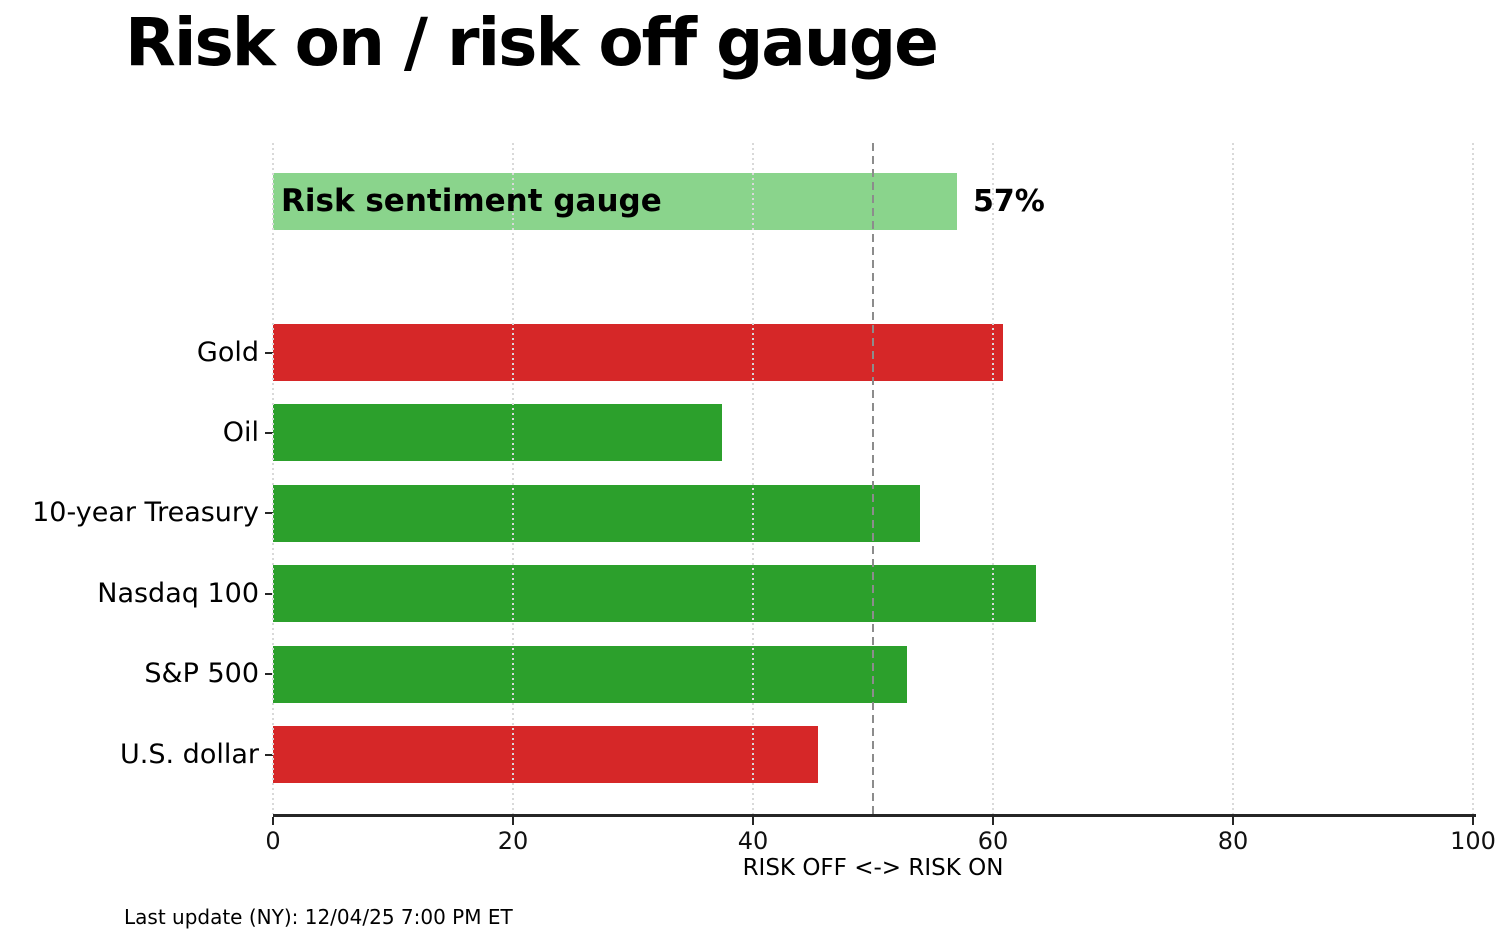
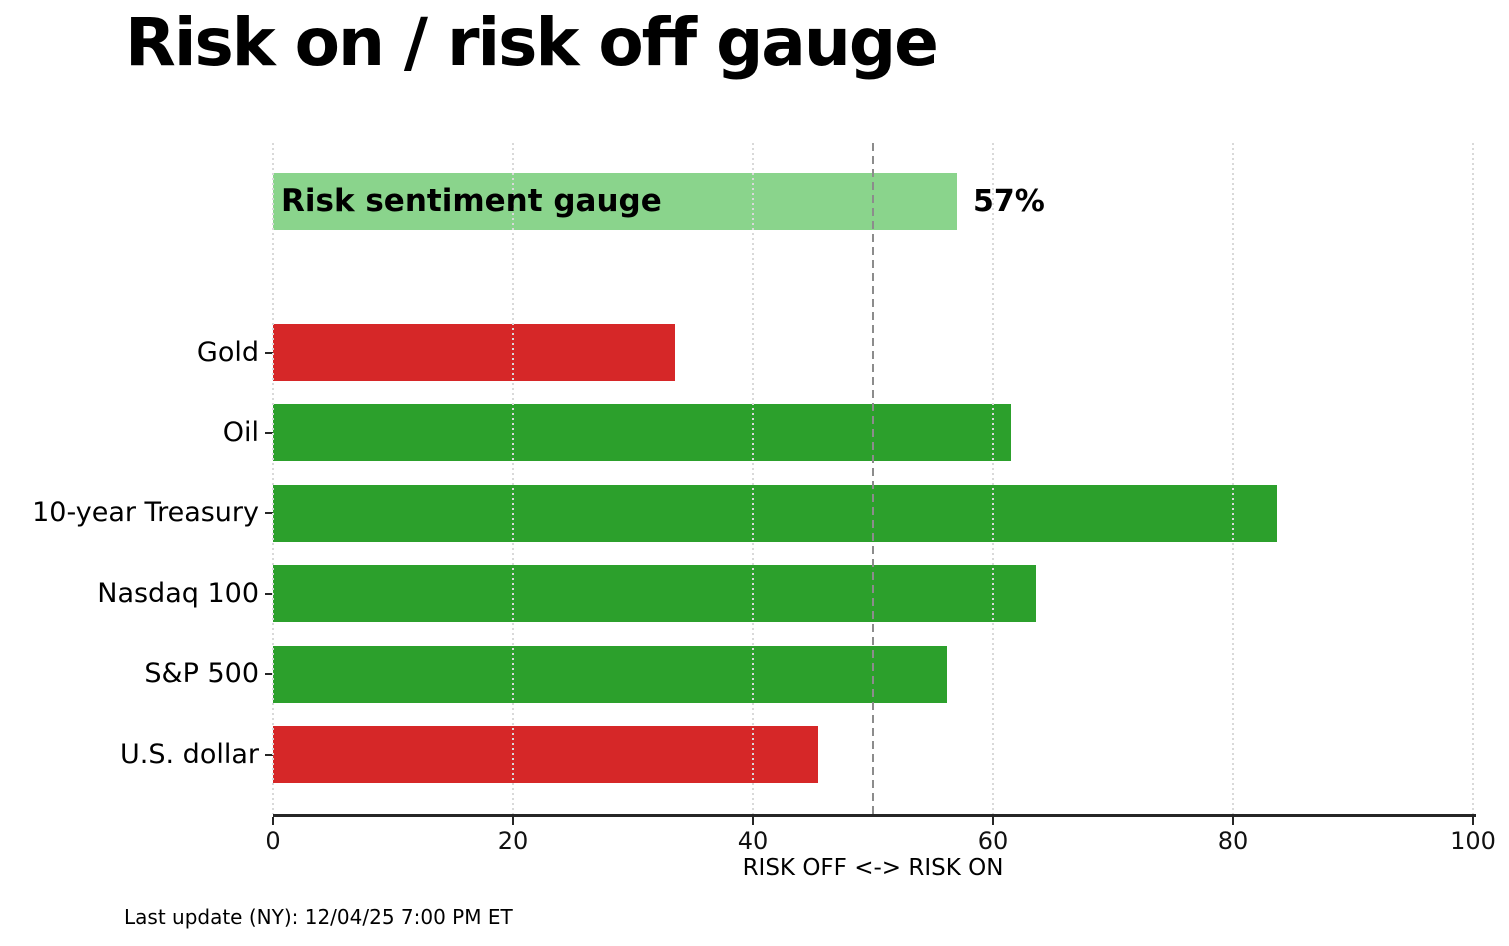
Gold: 60.8 -> 33.5
Oil: 37.4 -> 61.5
10-year Treasury: 53.9 -> 83.7
S&P 500: 52.8 -> 56.2
